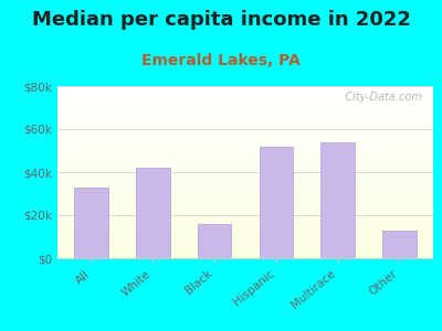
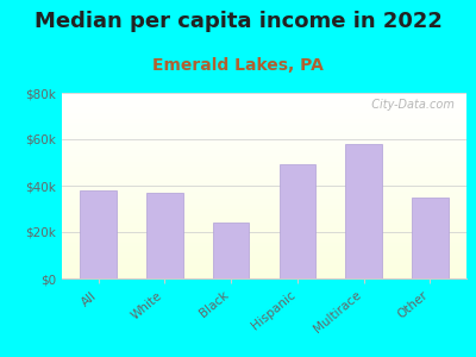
All: $33k -> $38k
White: $42k -> $37k
Black: $16k -> $24k
Hispanic: $52k -> $49k
Multirace: $54k -> $58k
Other: $13k -> $35k
